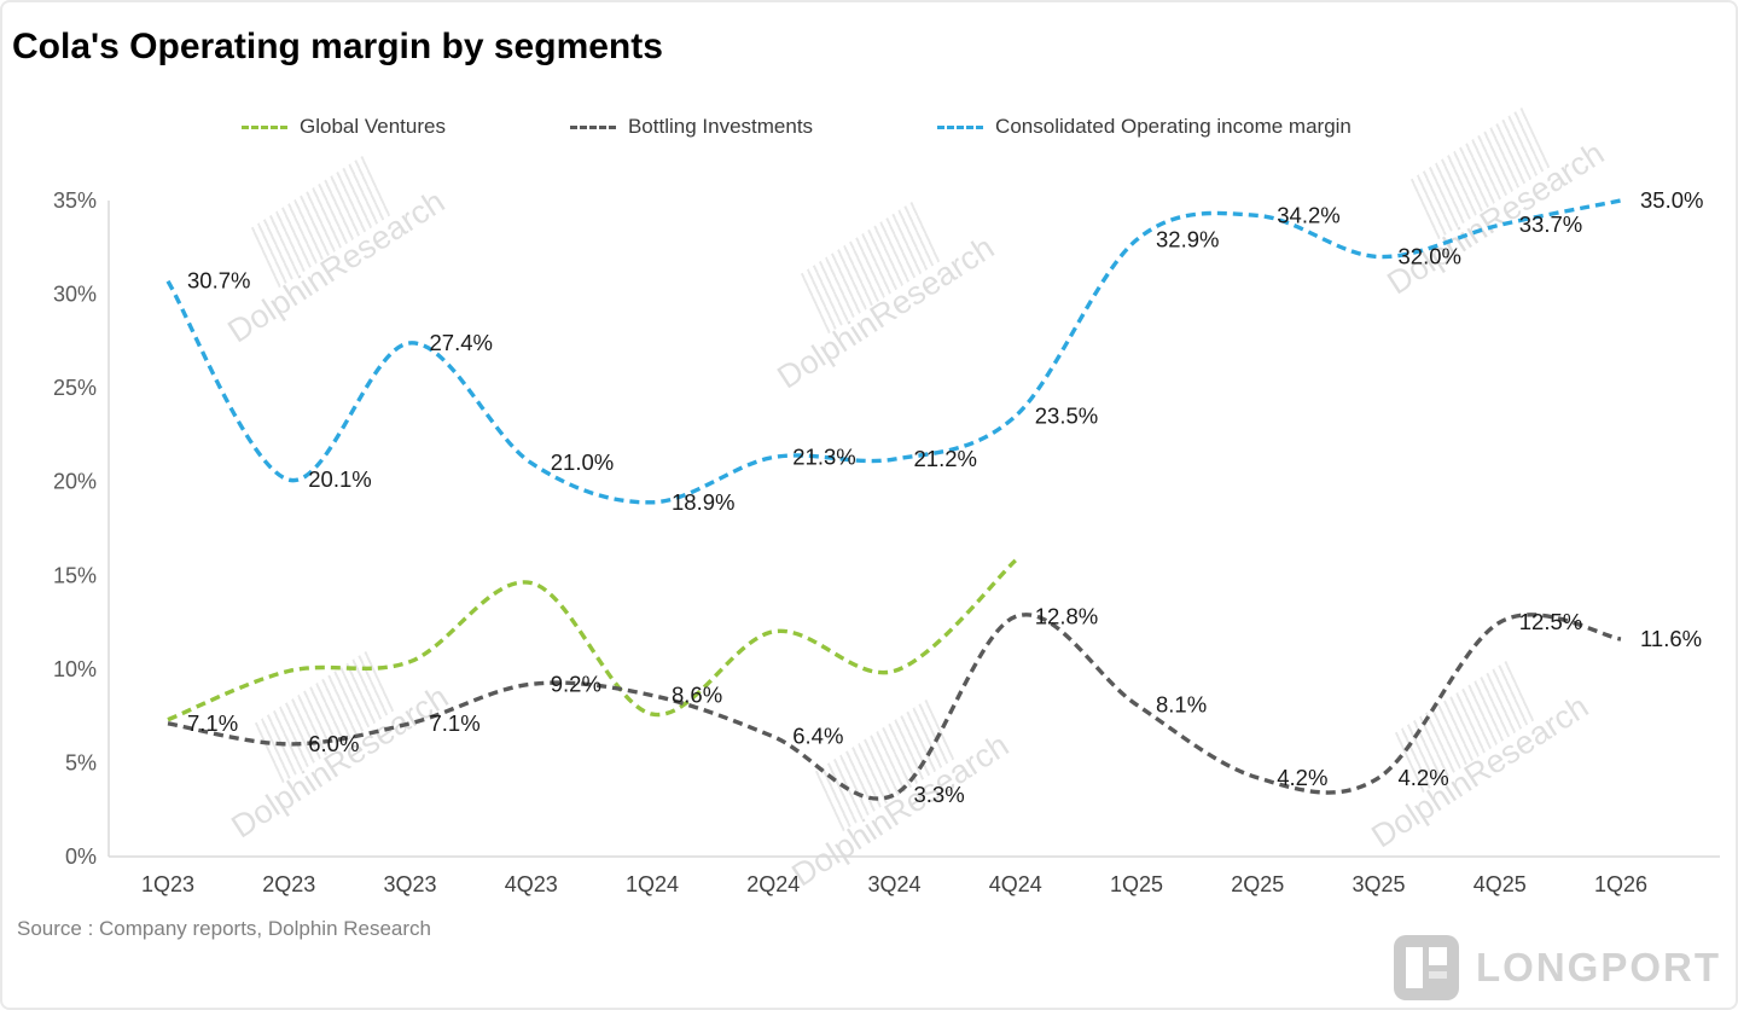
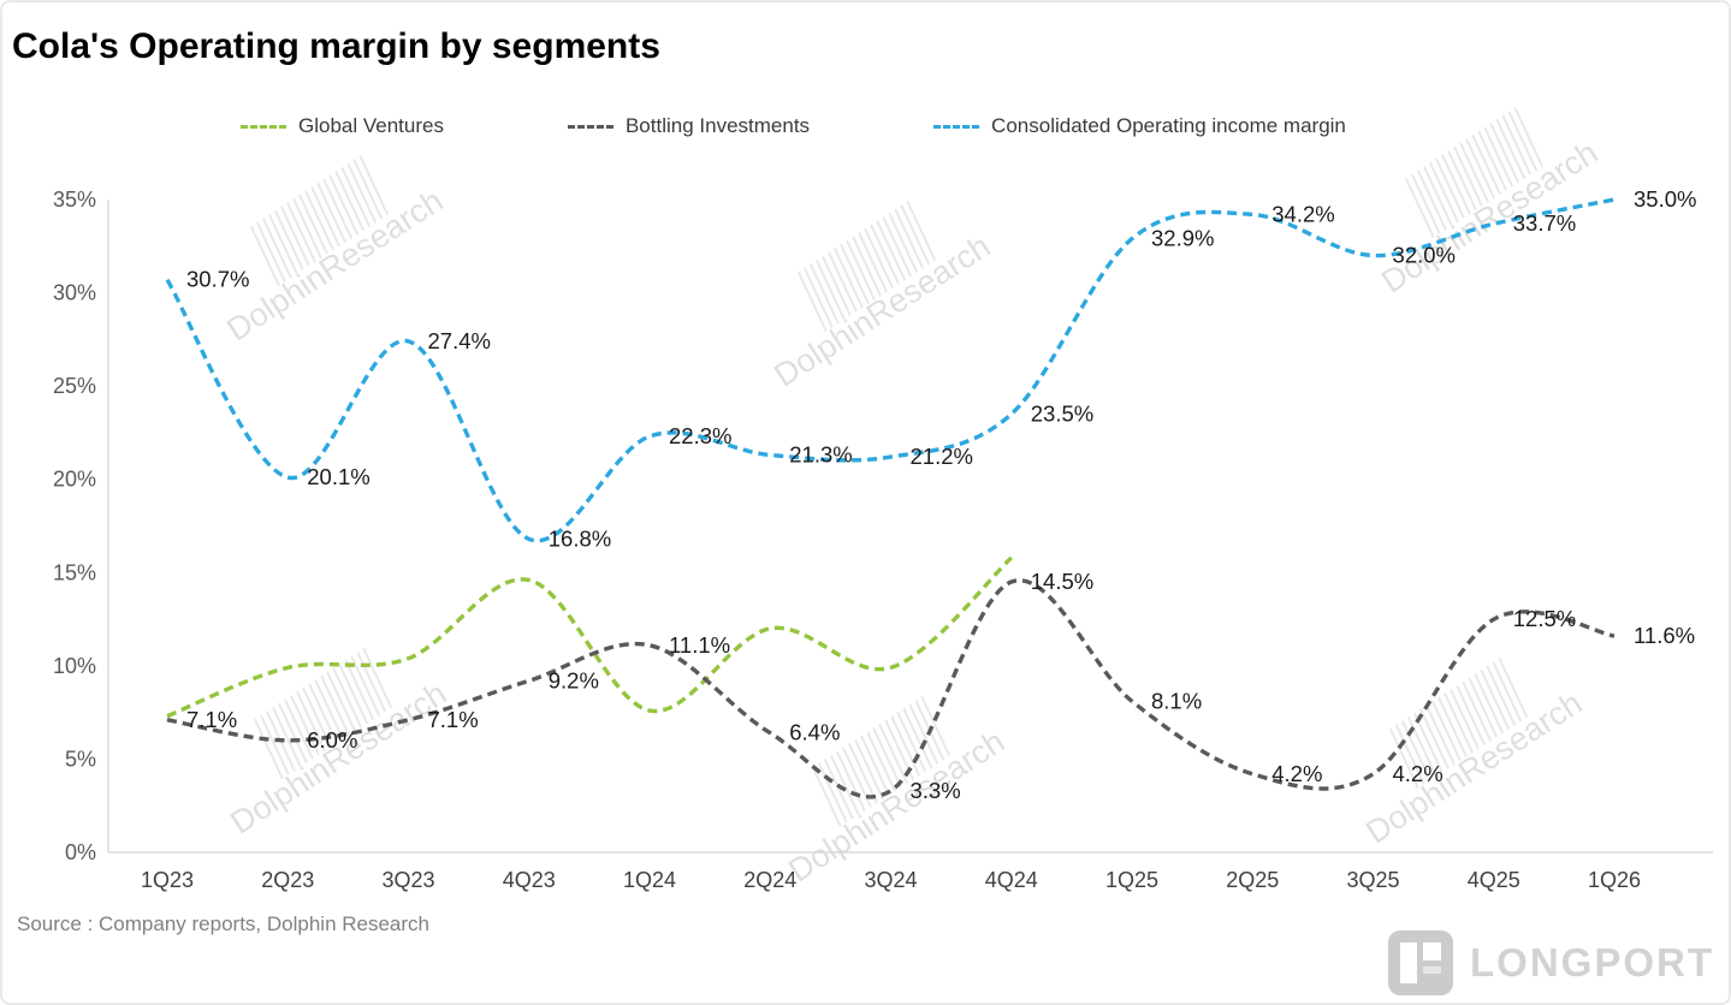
Consolidated Operating income margin/4Q23: 21.0% -> 16.8%
Bottling Investments/1Q24: 8.6% -> 11.1%
Consolidated Operating income margin/1Q24: 18.9% -> 22.3%
Bottling Investments/4Q24: 12.8% -> 14.5%
